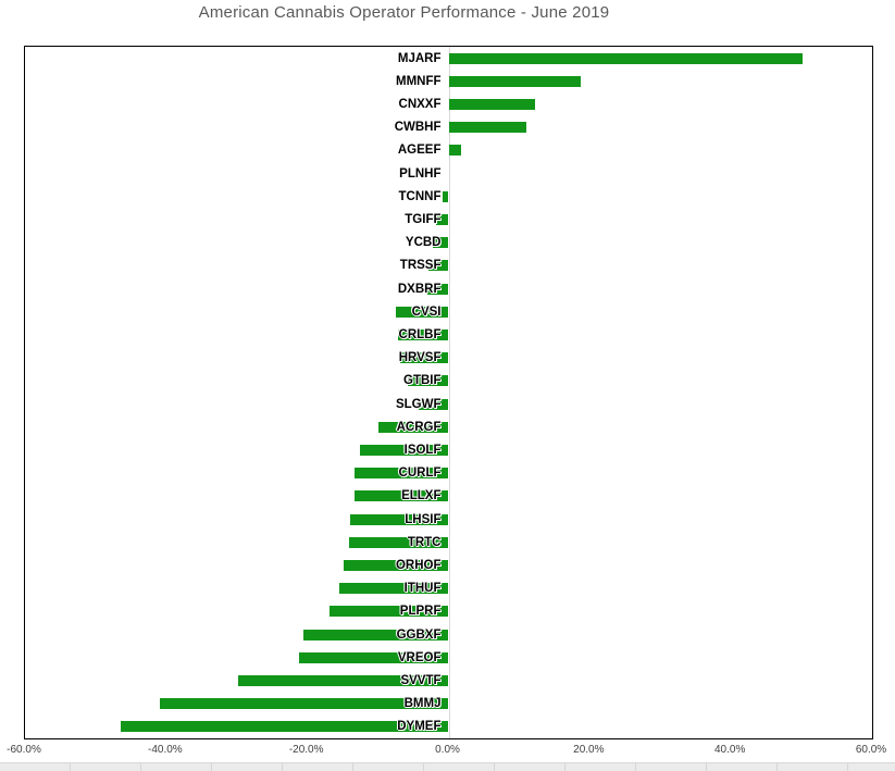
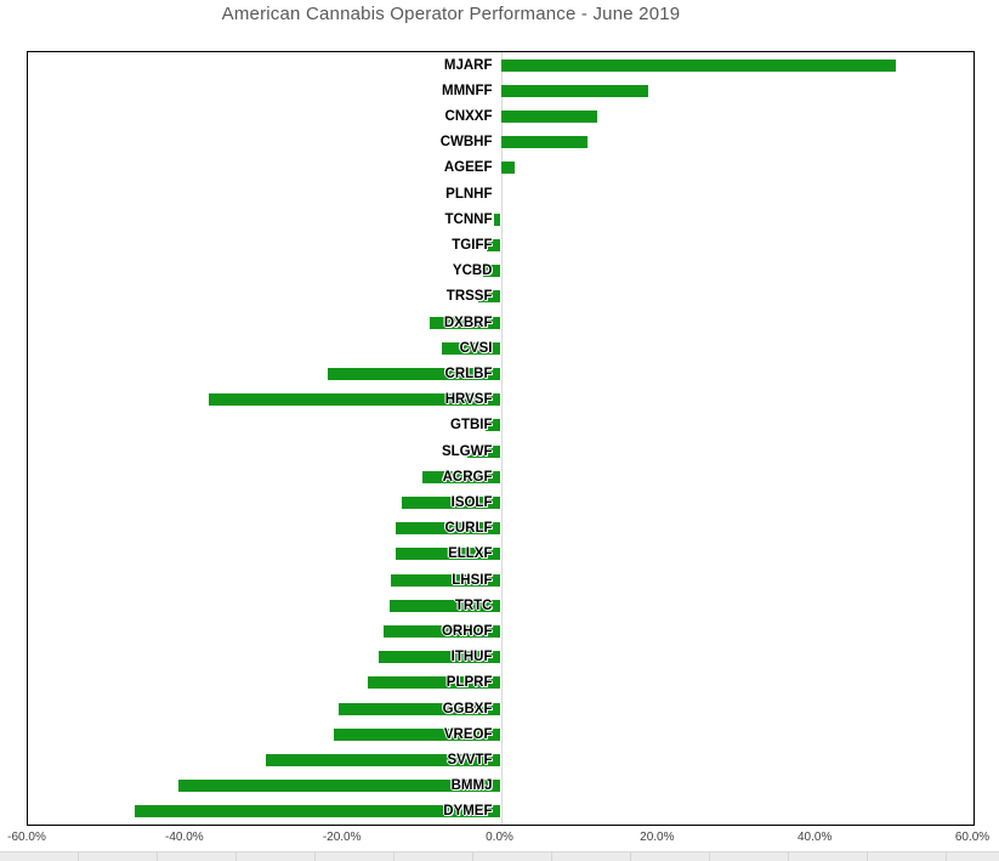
DXBRF: -3% -> -9%
CRLBF: -7% -> -22%
HRVSF: -7% -> -37%
GTBIF: -6% -> -2%
